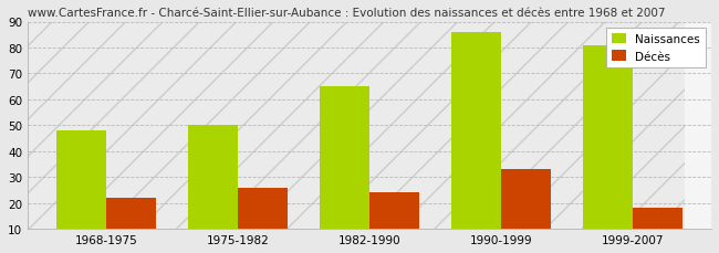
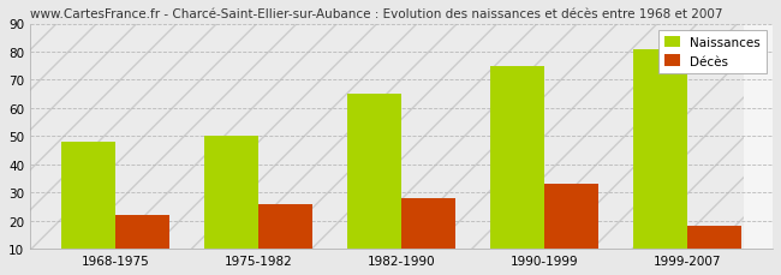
Décès/1982-1990: 24 -> 28
Naissances/1990-1999: 86 -> 75
